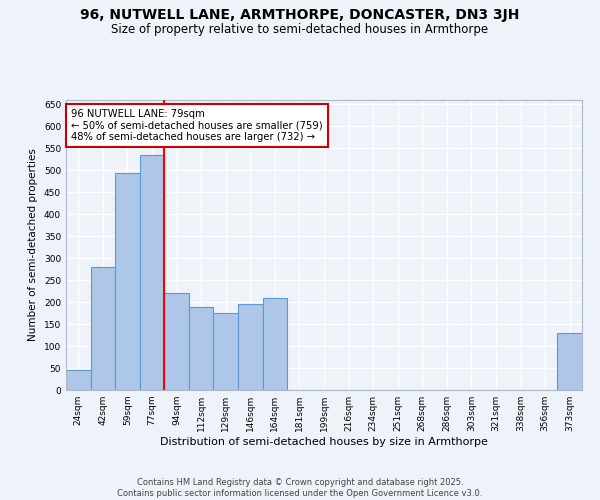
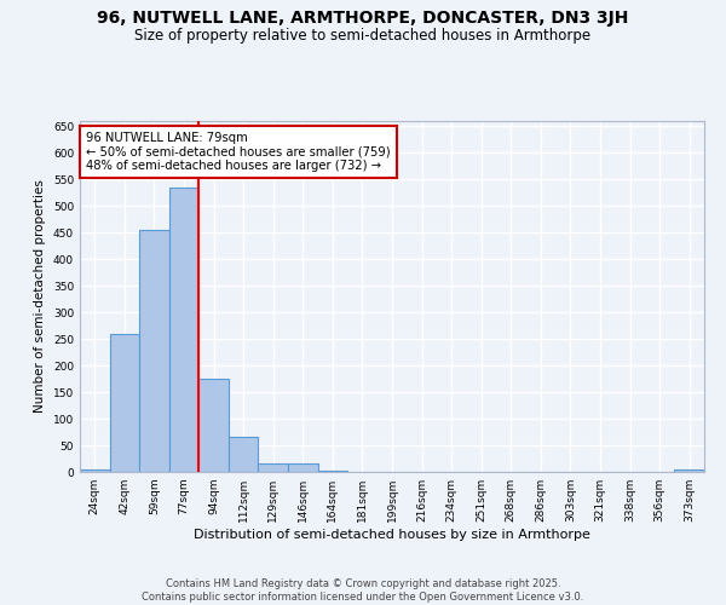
24sqm: 45 -> 5
42sqm: 280 -> 260
59sqm: 495 -> 455
94sqm: 220 -> 175
112sqm: 190 -> 65
129sqm: 175 -> 15
146sqm: 195 -> 15
164sqm: 210 -> 3
373sqm: 130 -> 4
